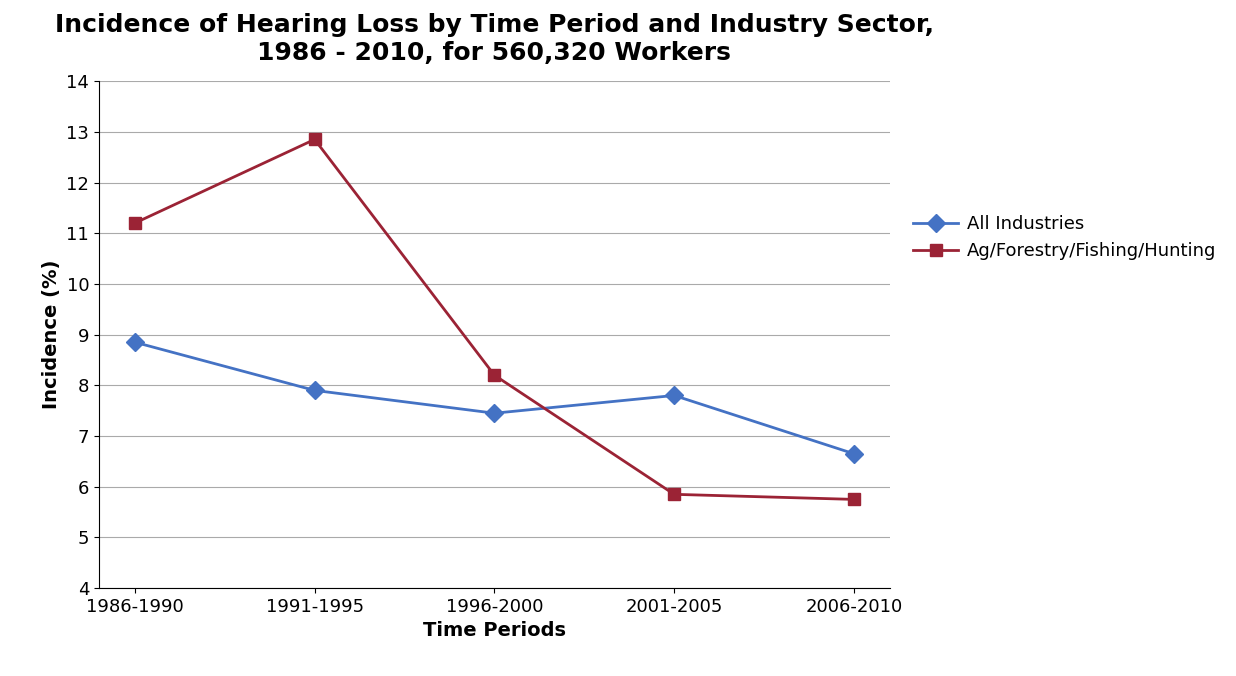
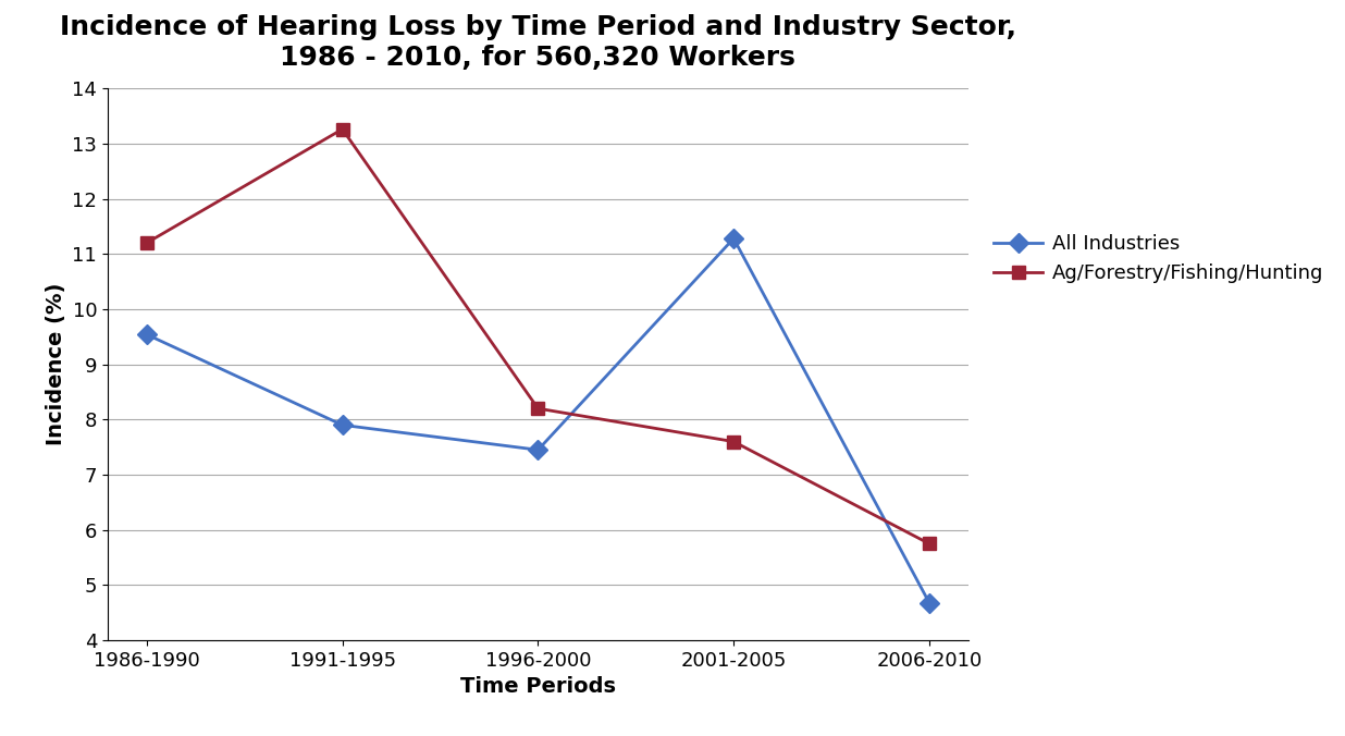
All Industries/1986-1990: 8.85 -> 9.54
Ag/Forestry/Fishing/Hunting/1991-1995: 12.85 -> 13.26
All Industries/2001-2005: 7.80 -> 11.28
Ag/Forestry/Fishing/Hunting/2001-2005: 5.85 -> 7.60
All Industries/2006-2010: 6.65 -> 4.68
